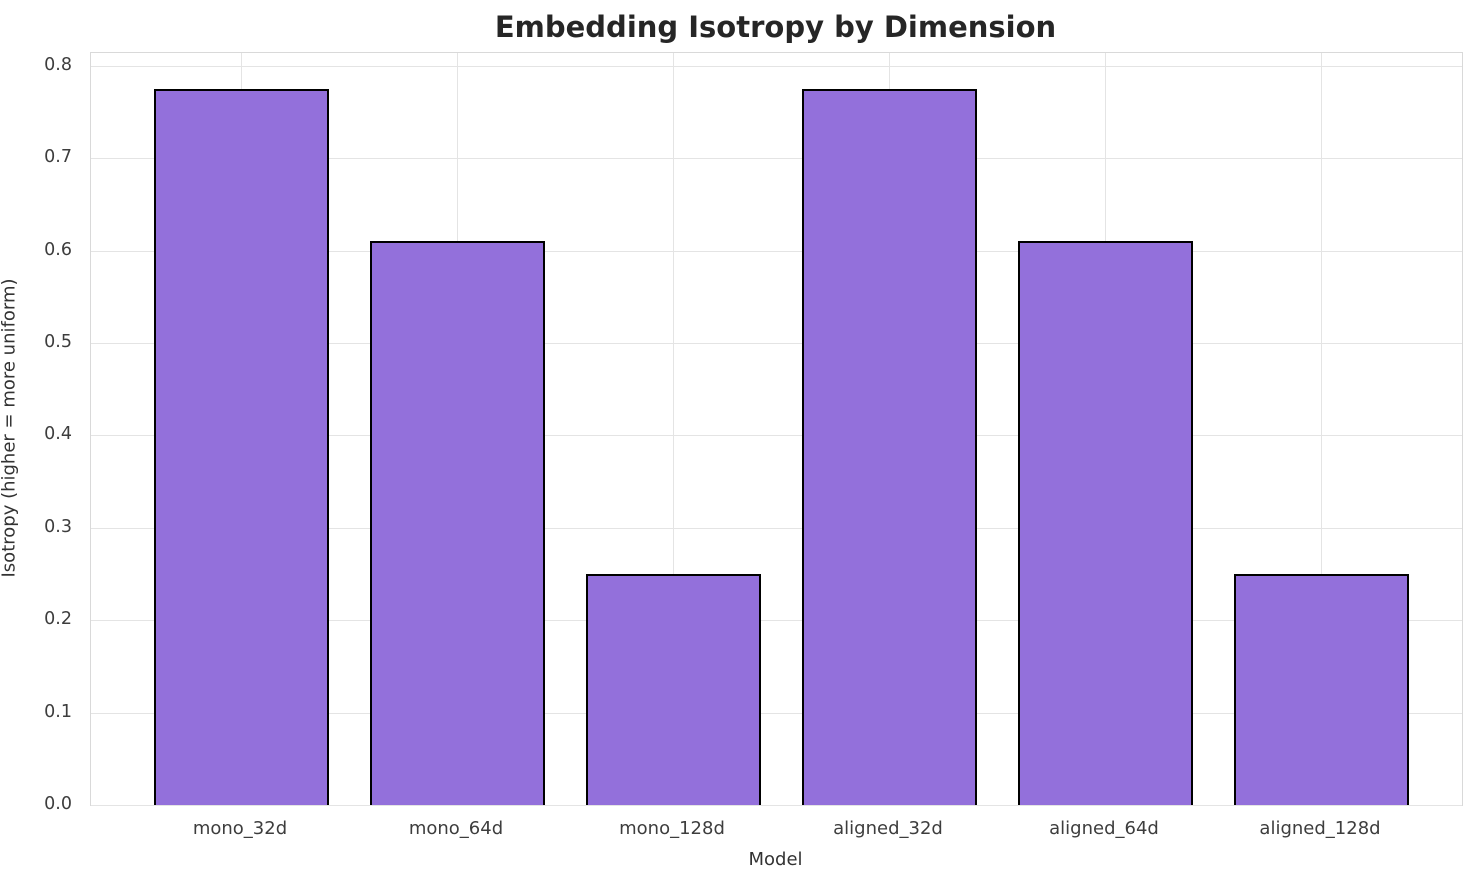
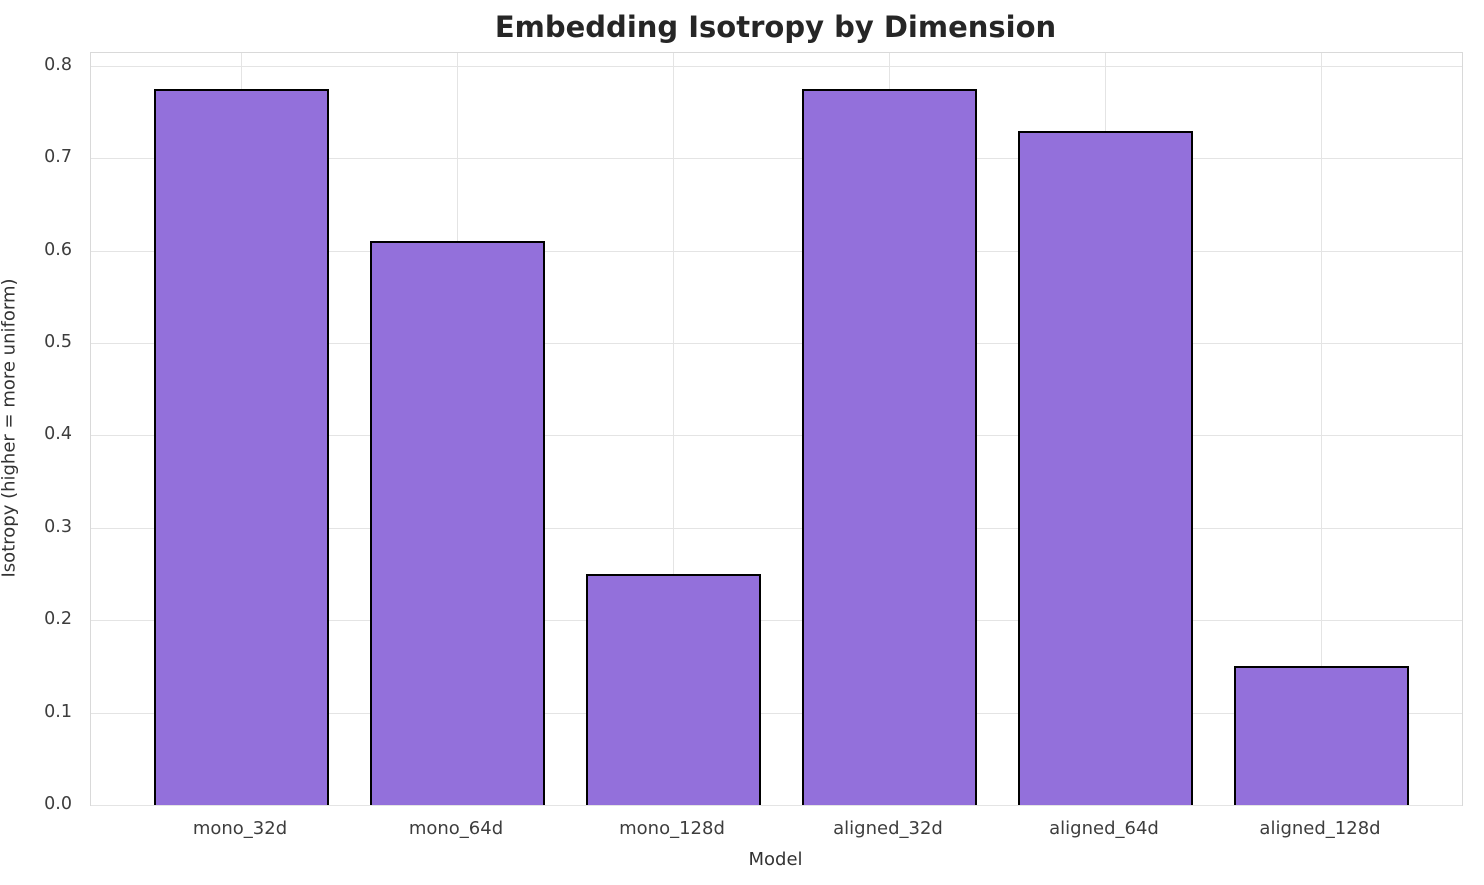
aligned_64d: 0.61 -> 0.73
aligned_128d: 0.25 -> 0.15
